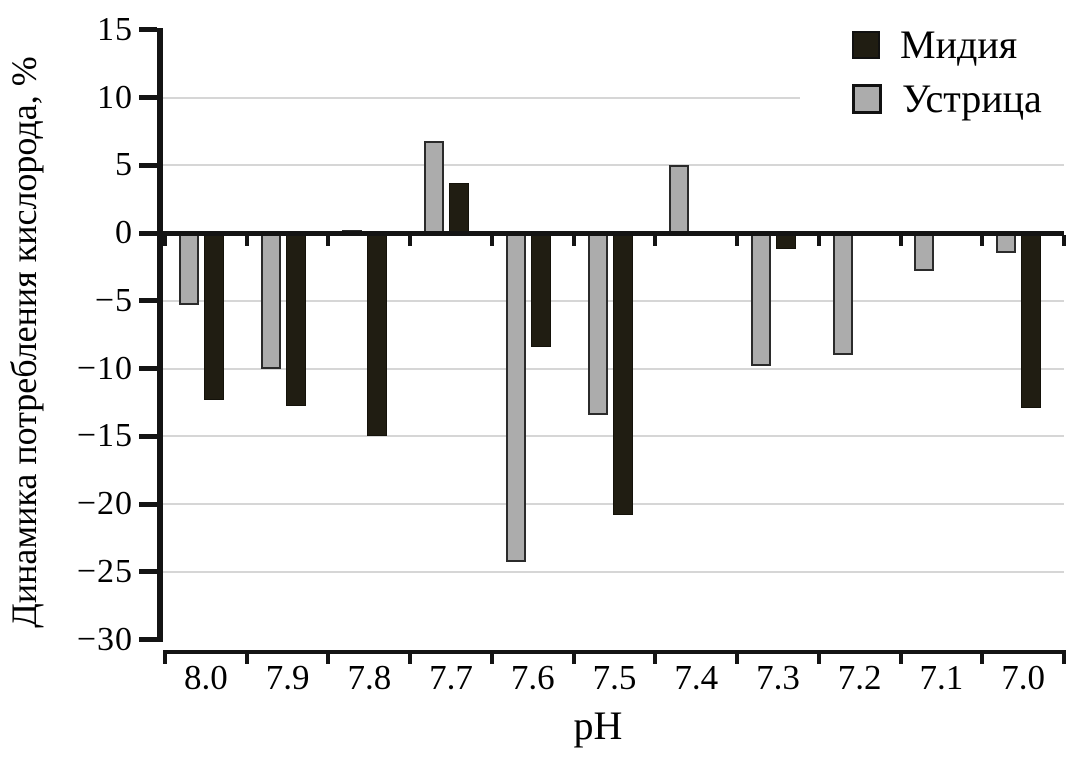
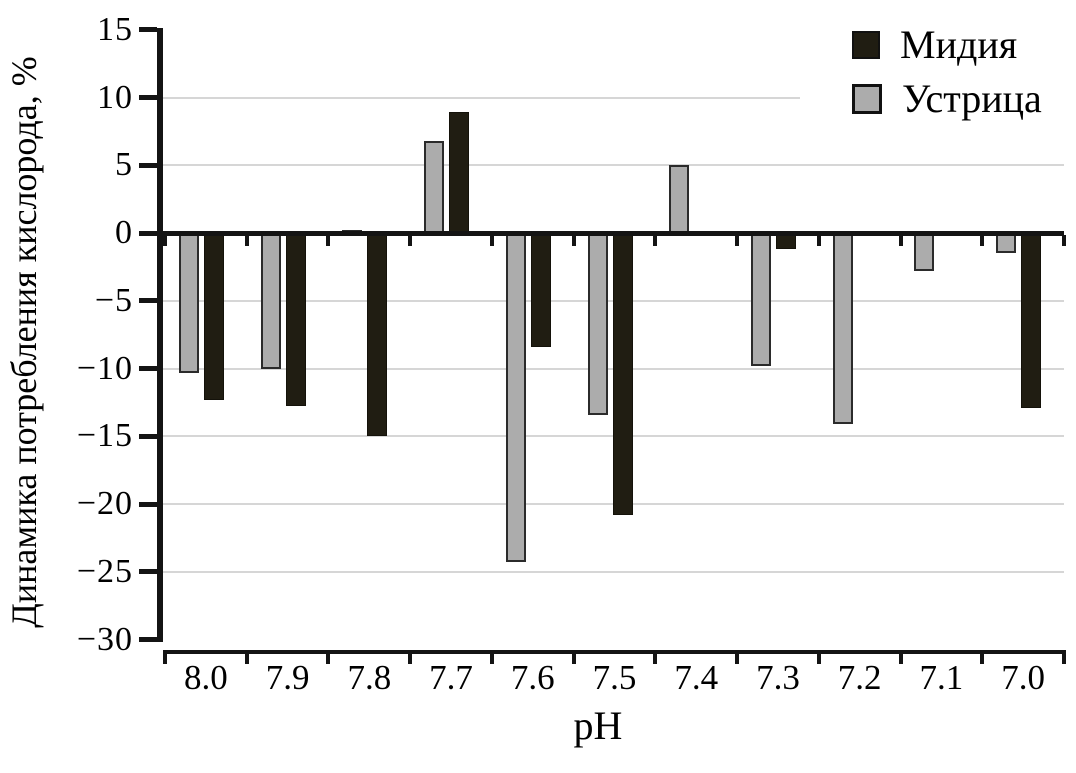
Устрица/8.0: -5.3 -> -10.3
Мидия/7.7: 3.7 -> 8.9
Устрица/7.2: -9.0 -> -14.1
